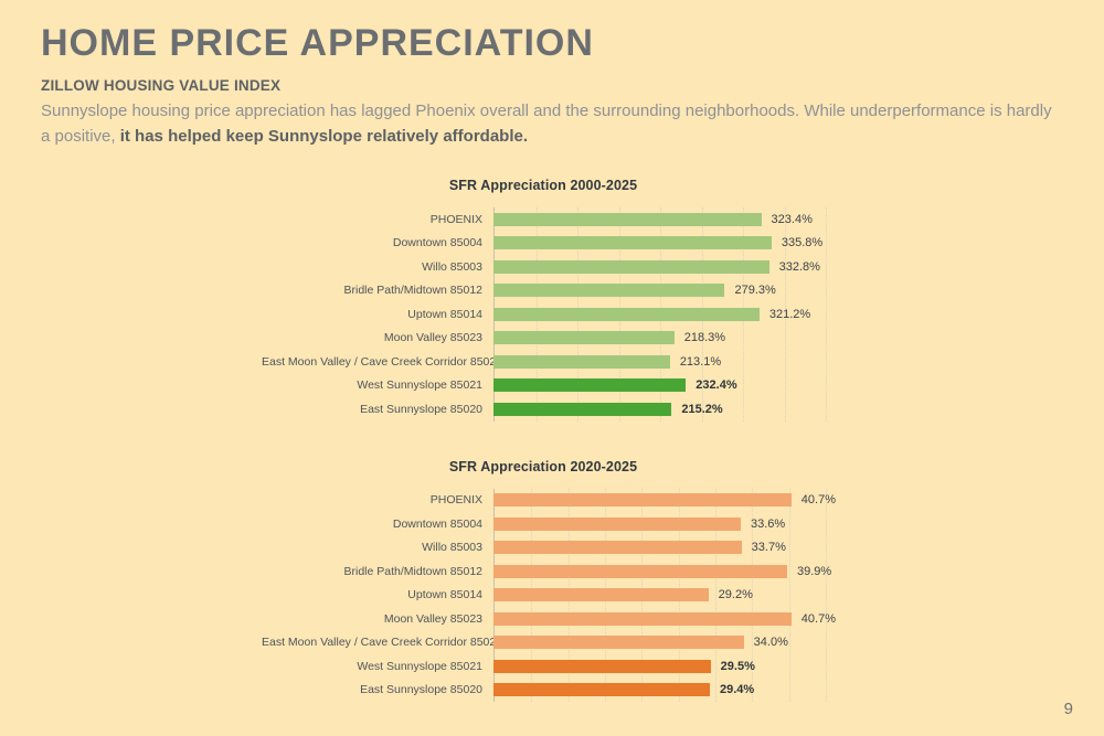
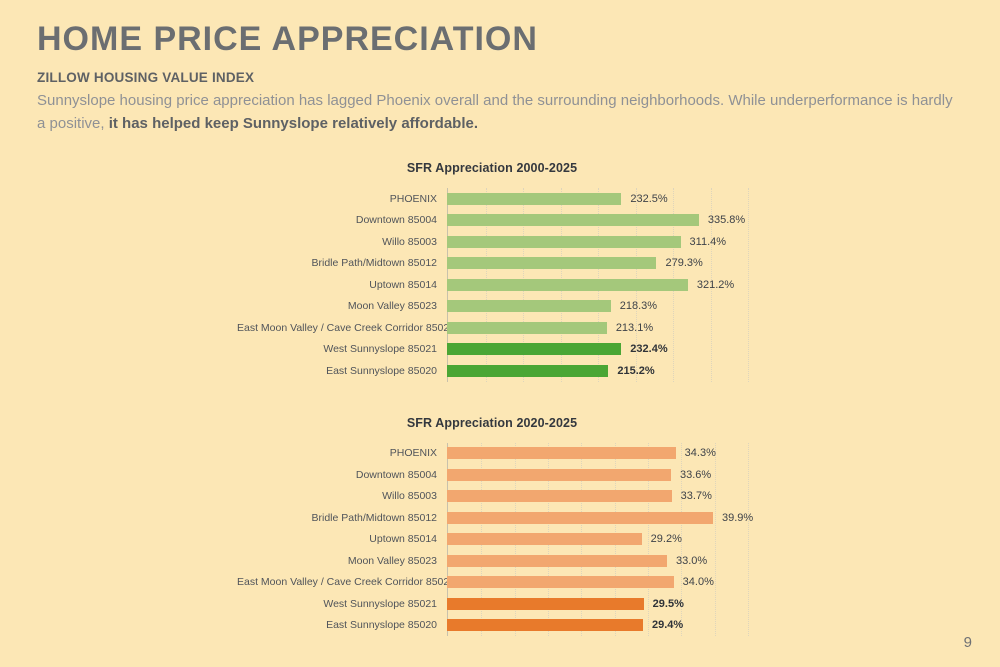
SFR Appreciation 2000-2025/PHOENIX: 323.4% -> 232.5%
SFR Appreciation 2000-2025/Willo 85003: 332.8% -> 311.4%
SFR Appreciation 2020-2025/PHOENIX: 40.7% -> 34.3%
SFR Appreciation 2020-2025/Moon Valley 85023: 40.7% -> 33.0%
